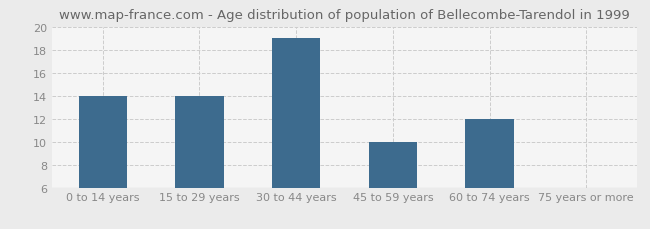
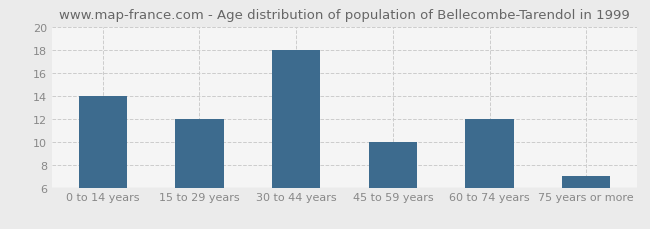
15 to 29 years: 14 -> 12
30 to 44 years: 19 -> 18
75 years or more: 6 -> 7
